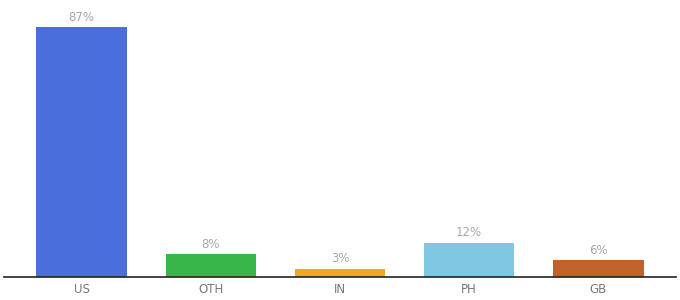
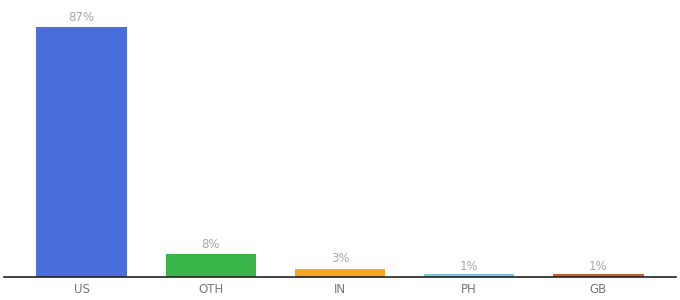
PH: 12% -> 1%
GB: 6% -> 1%
